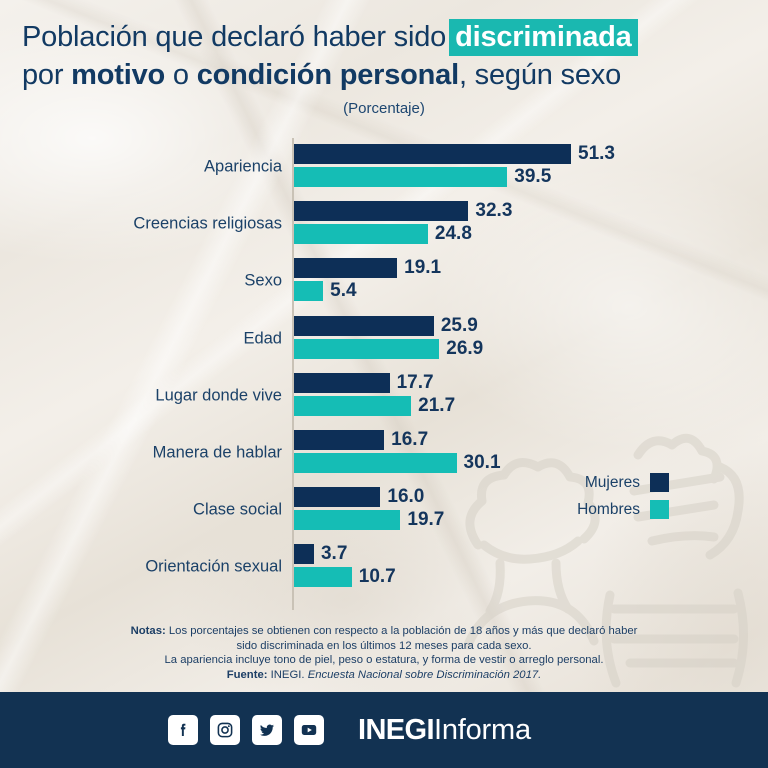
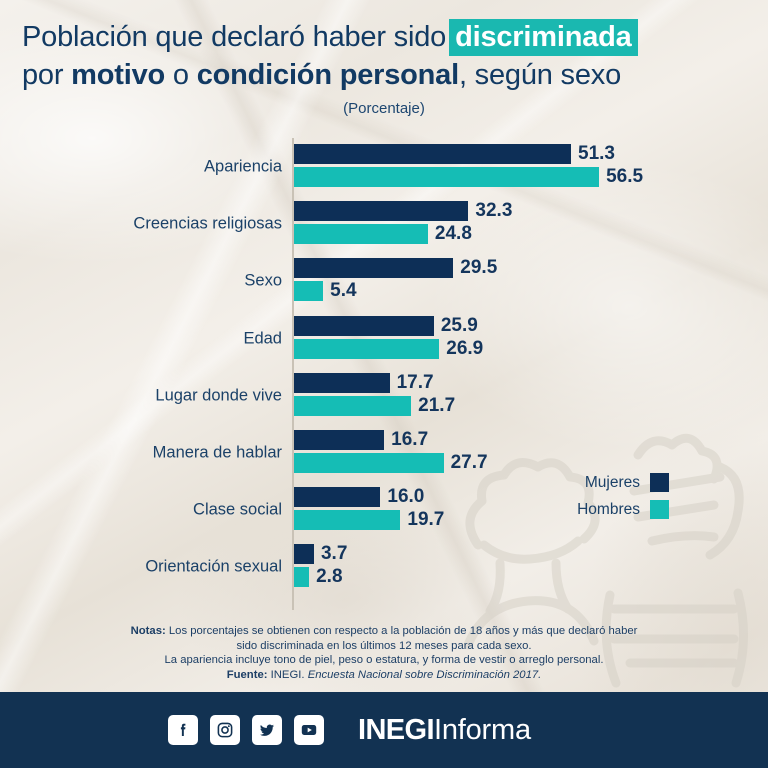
Hombres/Apariencia: 39.5 -> 56.5
Mujeres/Sexo: 19.1 -> 29.5
Hombres/Manera de hablar: 30.1 -> 27.7
Hombres/Orientación sexual: 10.7 -> 2.8
